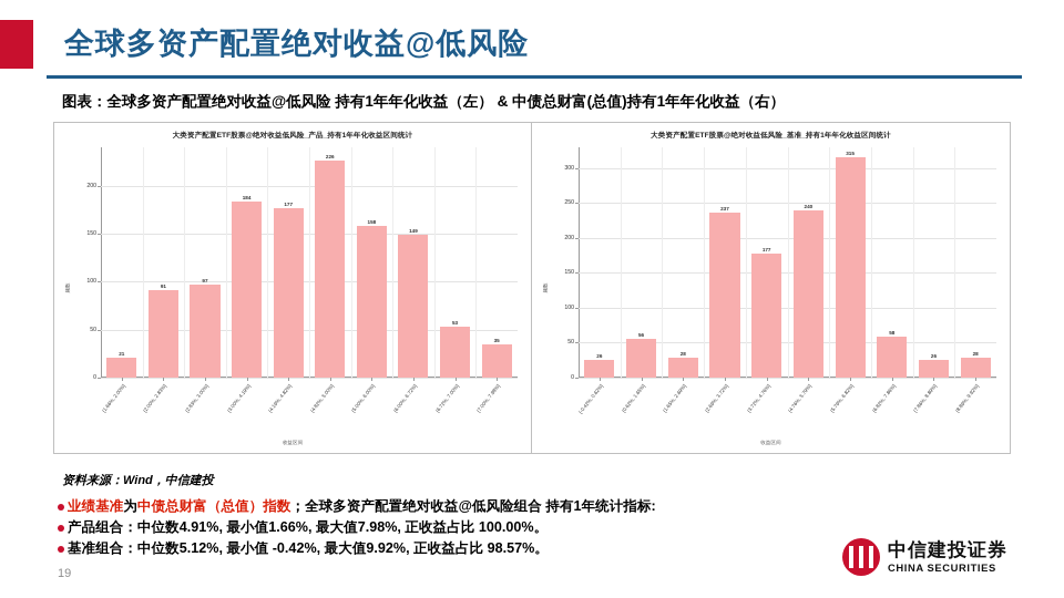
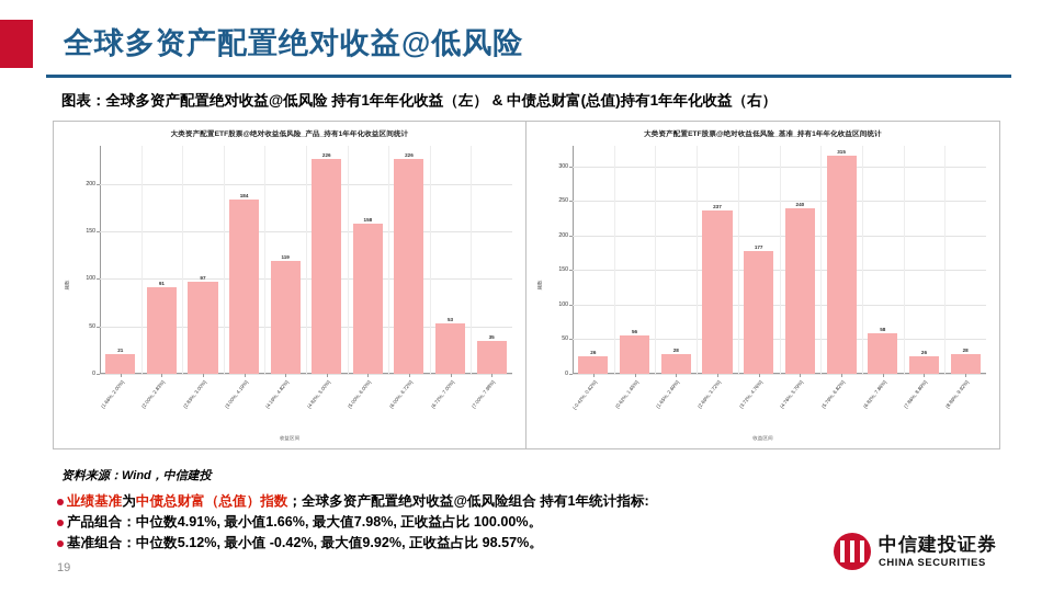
大类资产配置ETF股票@绝对收益低风险_产品_持有1年年化收益区间统计/(4.19%, 4.82%]: 177 -> 119
大类资产配置ETF股票@绝对收益低风险_产品_持有1年年化收益区间统计/(6.00%, 6.72%]: 149 -> 226
